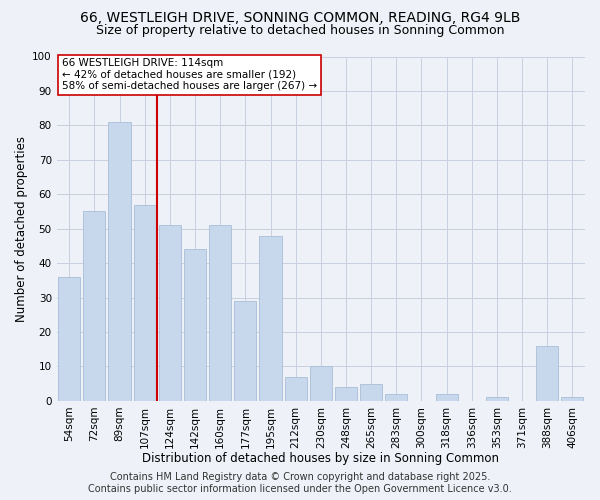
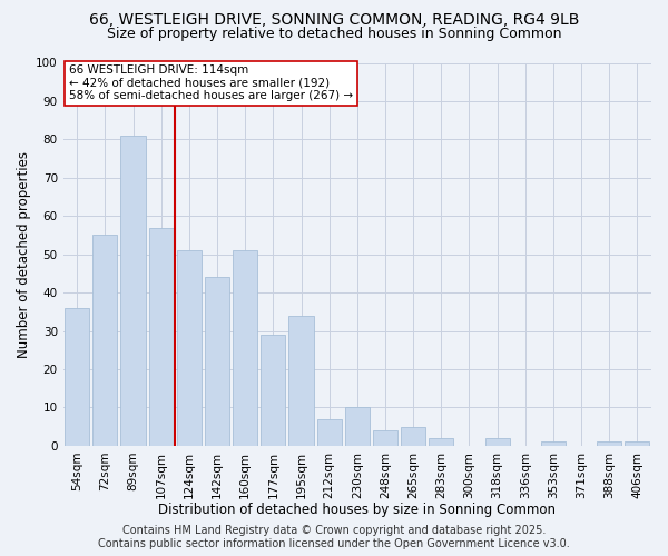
195sqm: 48 -> 34
388sqm: 16 -> 1
